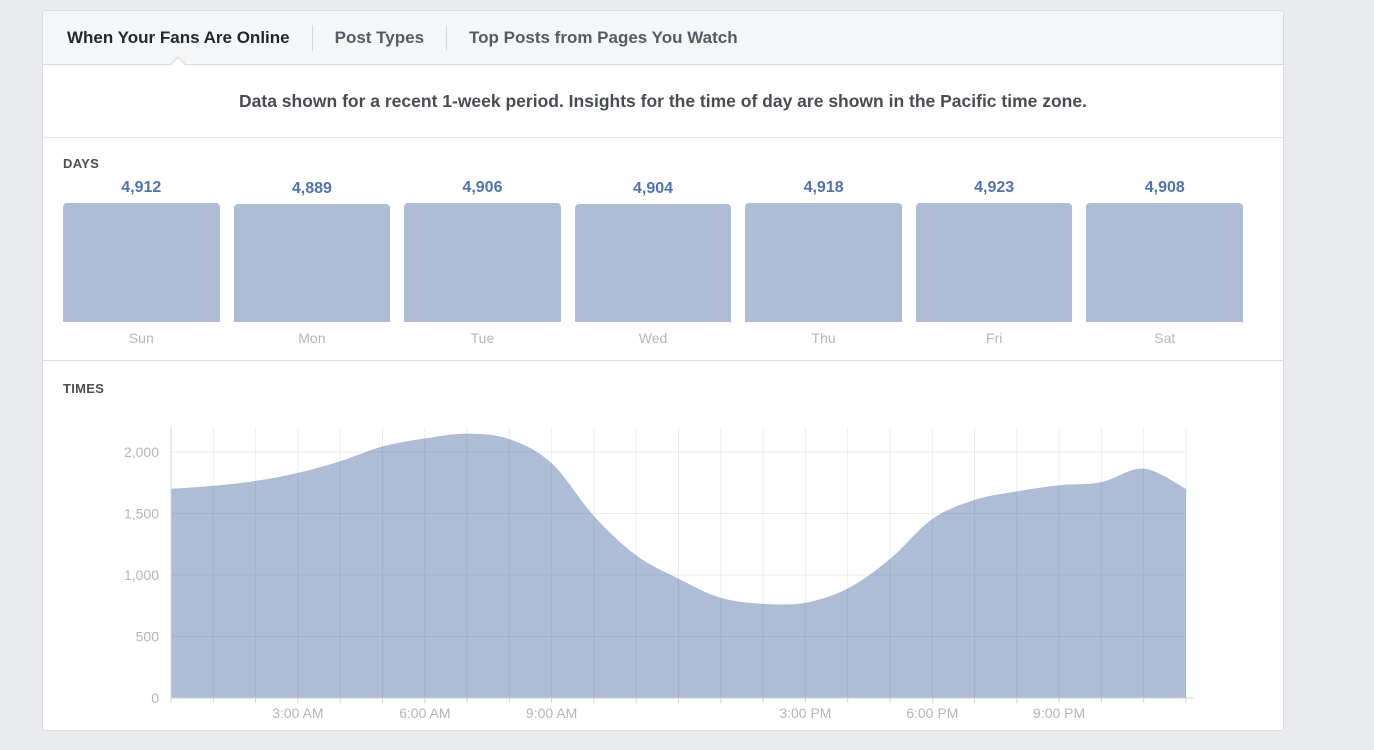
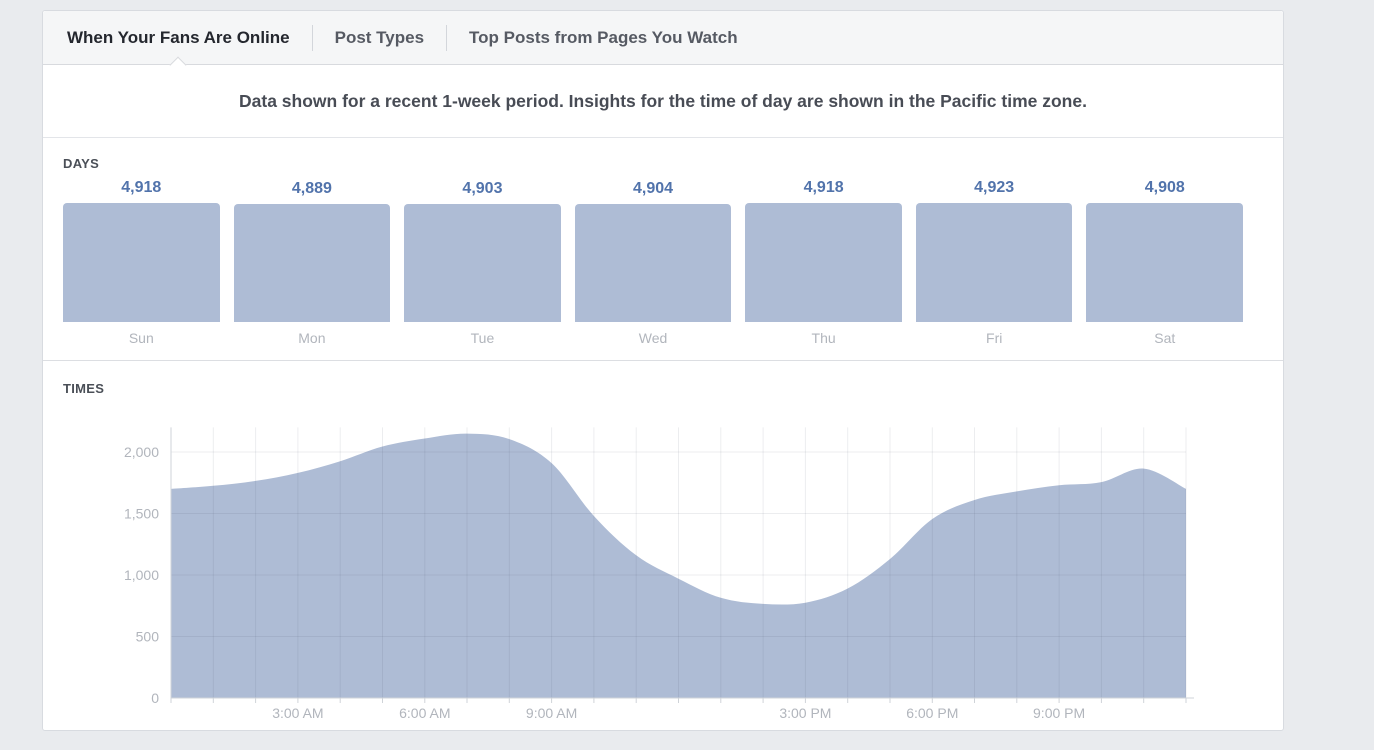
DAYS/Sun: 4,912 -> 4,918
DAYS/Tue: 4,906 -> 4,903
